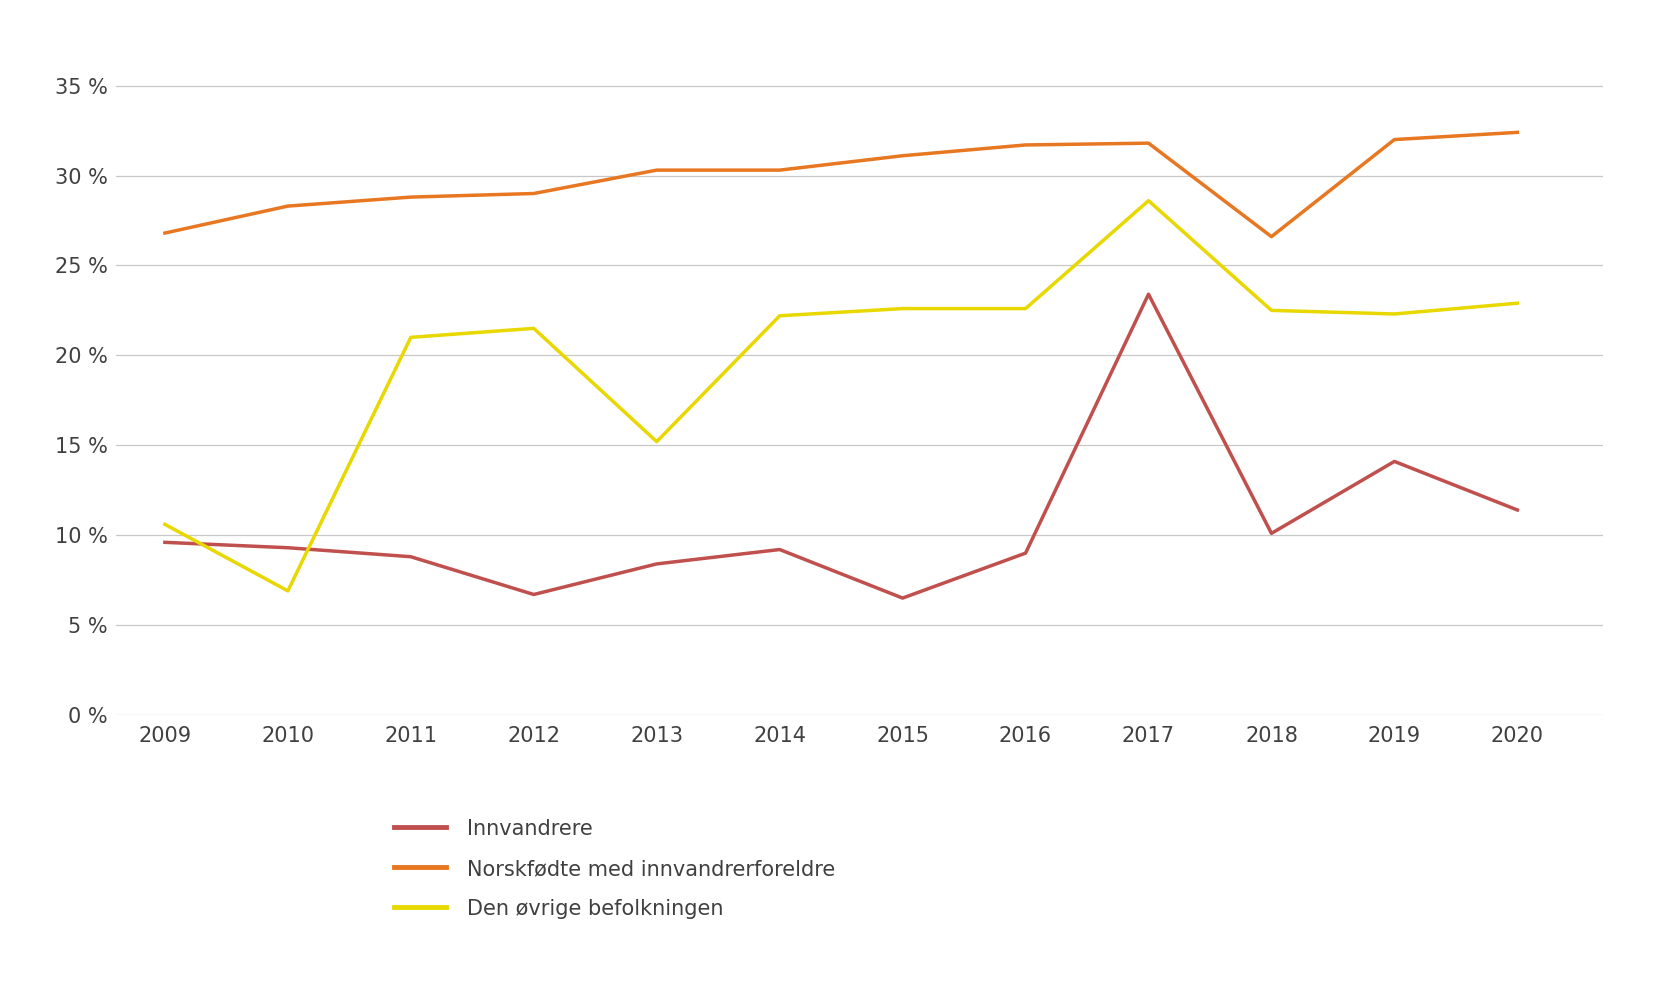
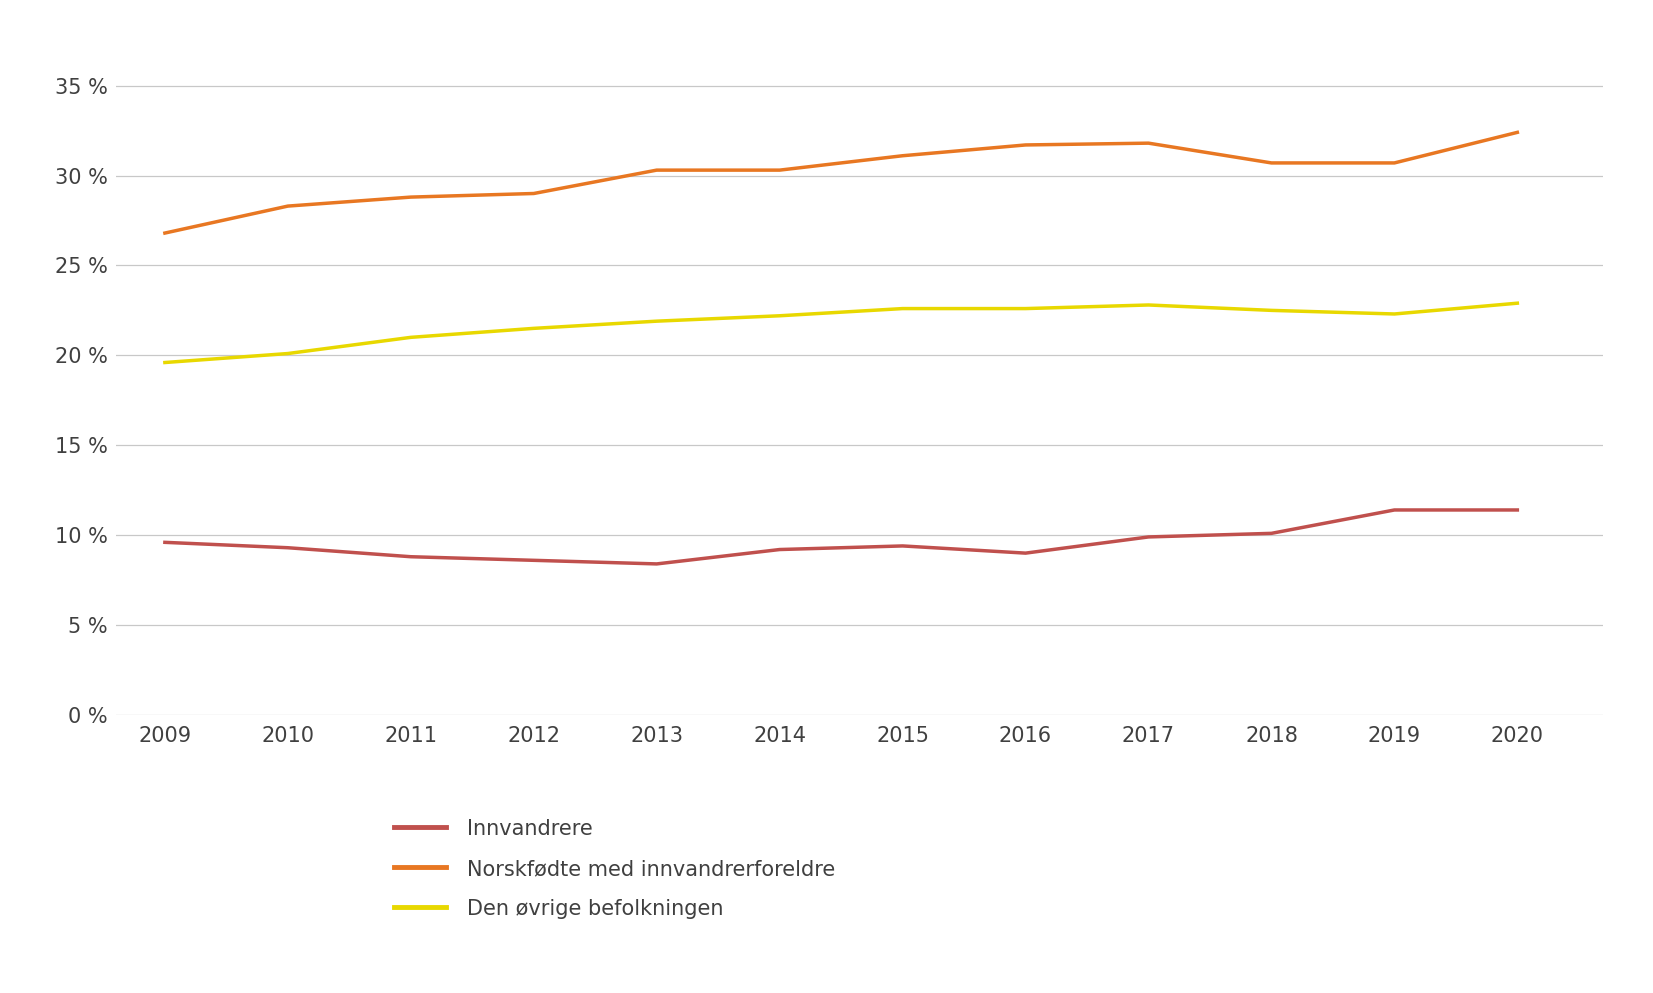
Den øvrige befolkningen/2009: 10.6 % -> 19.6 %
Den øvrige befolkningen/2010: 6.9 % -> 20.1 %
Innvandrere/2012: 6.7 % -> 8.6 %
Den øvrige befolkningen/2013: 15.2 % -> 21.9 %
Innvandrere/2015: 6.5 % -> 9.4 %
Innvandrere/2017: 23.4 % -> 9.9 %
Den øvrige befolkningen/2017: 28.6 % -> 22.8 %
Norskfødte med innvandrerforeldre/2018: 26.6 % -> 30.7 %
Innvandrere/2019: 14.1 % -> 11.4 %
Norskfødte med innvandrerforeldre/2019: 32.0 % -> 30.7 %
